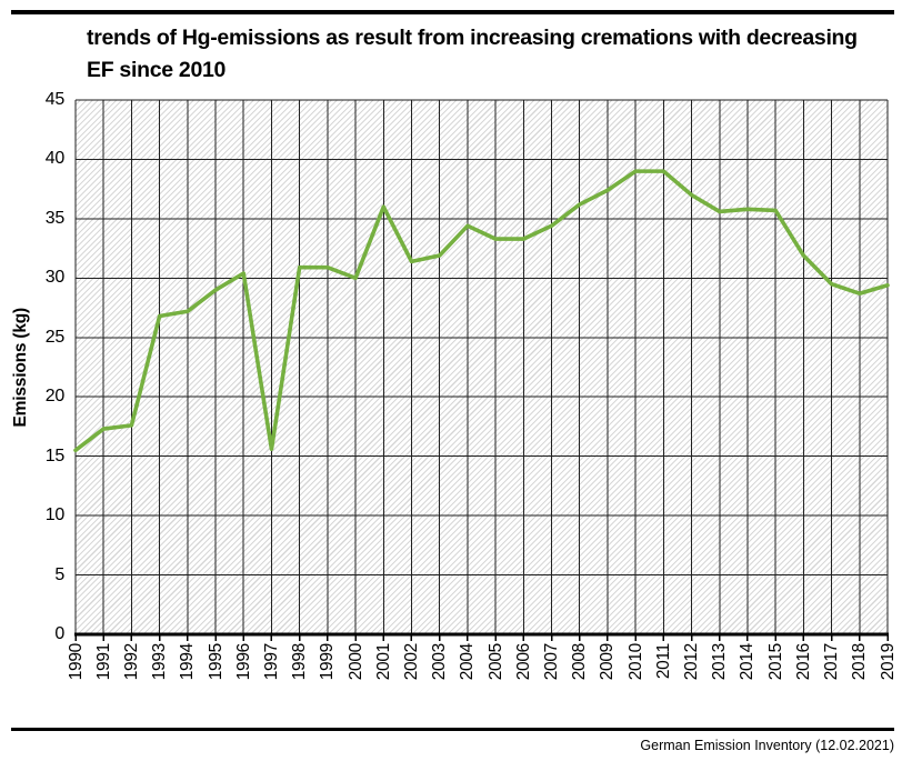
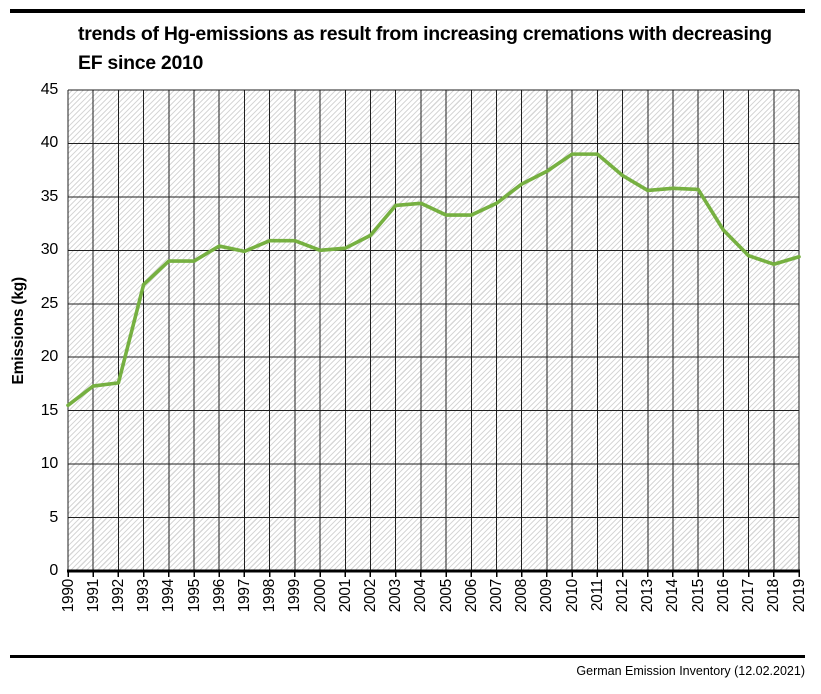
1994: 27.2 -> 29.0
1997: 15.6 -> 29.9
2001: 36.0 -> 30.2
2003: 31.9 -> 34.2
